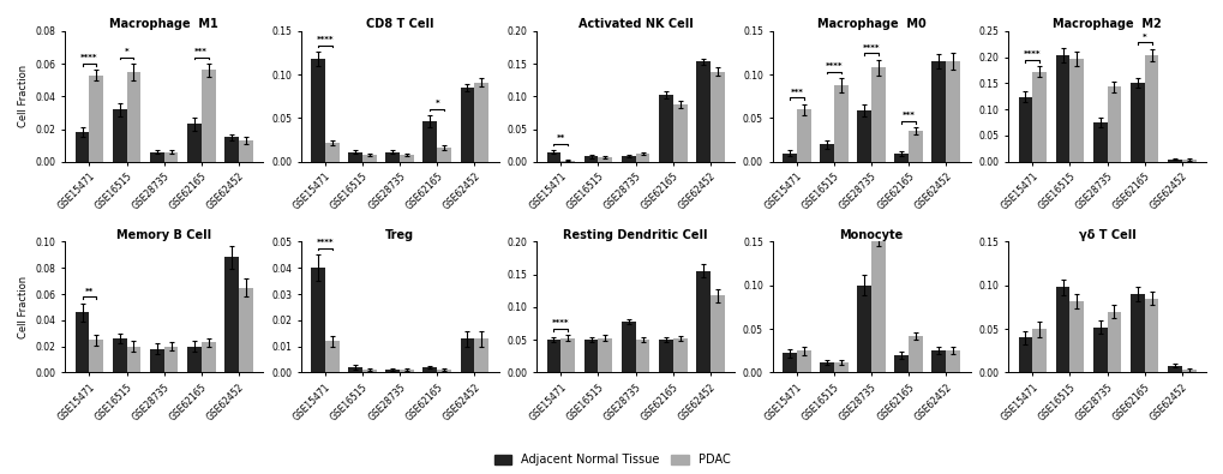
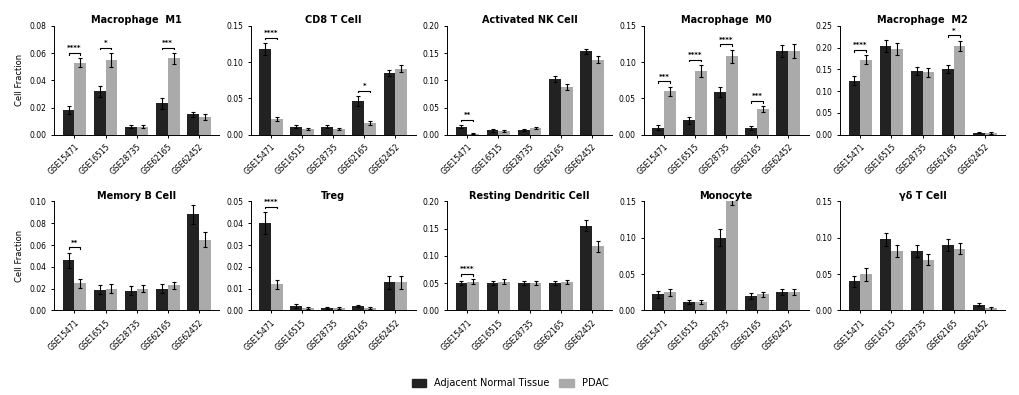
Macrophage M2/Adjacent Normal Tissue/GSE28735: 0.075 -> 0.146
Memory B Cell/Adjacent Normal Tissue/GSE16515: 0.026 -> 0.019
Resting Dendritic Cell/Adjacent Normal Tissue/GSE28735: 0.078 -> 0.050
Monocyte/PDAC/GSE62165: 0.042 -> 0.022
γδ T Cell/Adjacent Normal Tissue/GSE28735: 0.052 -> 0.082
